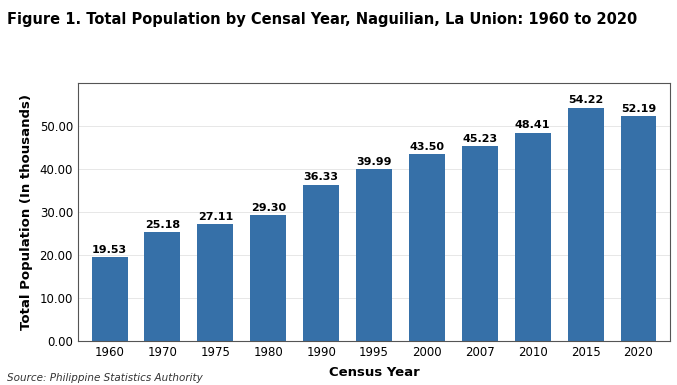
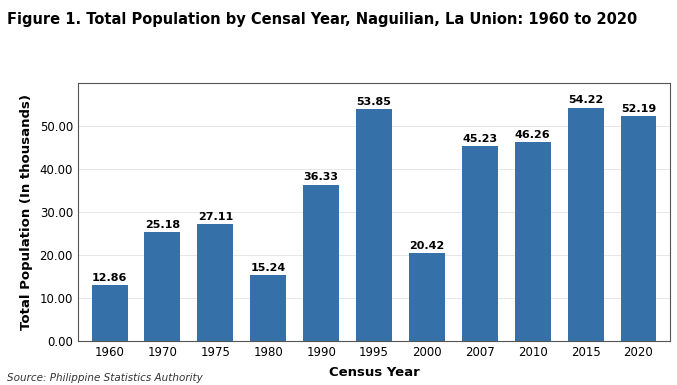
1960: 19.53 -> 12.86
1980: 29.30 -> 15.24
1995: 39.99 -> 53.85
2000: 43.50 -> 20.42
2010: 48.41 -> 46.26
